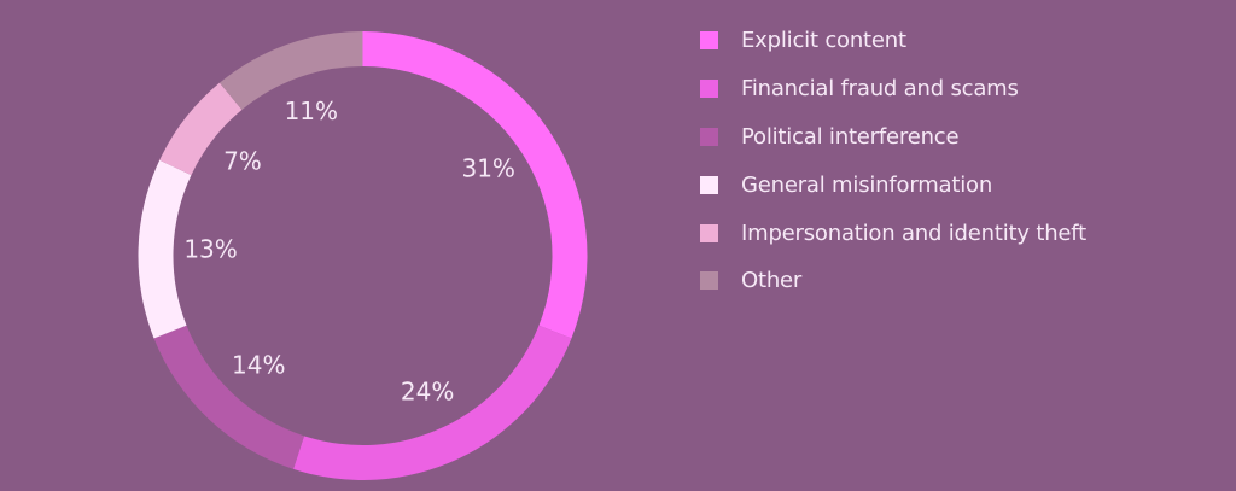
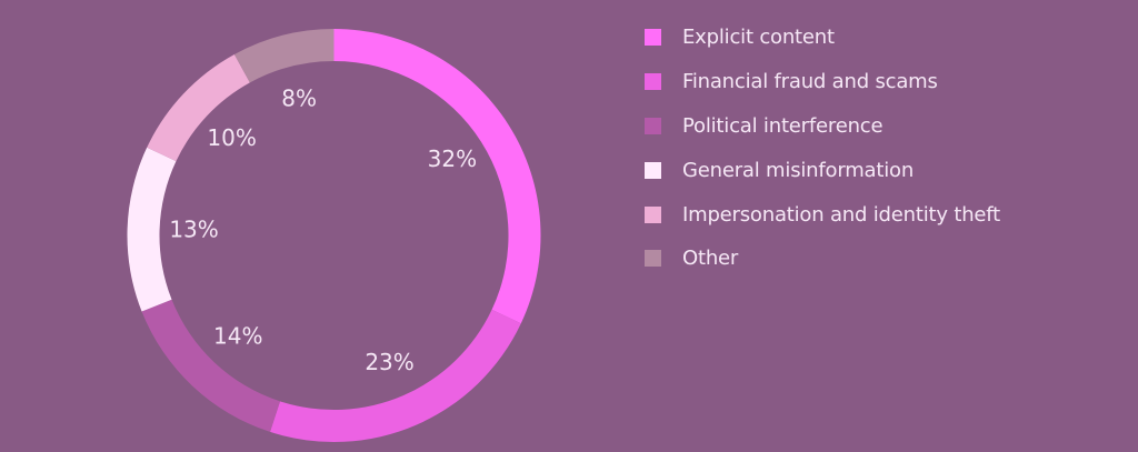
Explicit content: 31% -> 32%
Financial fraud and scams: 24% -> 23%
Impersonation and identity theft: 7% -> 10%
Other: 11% -> 8%
